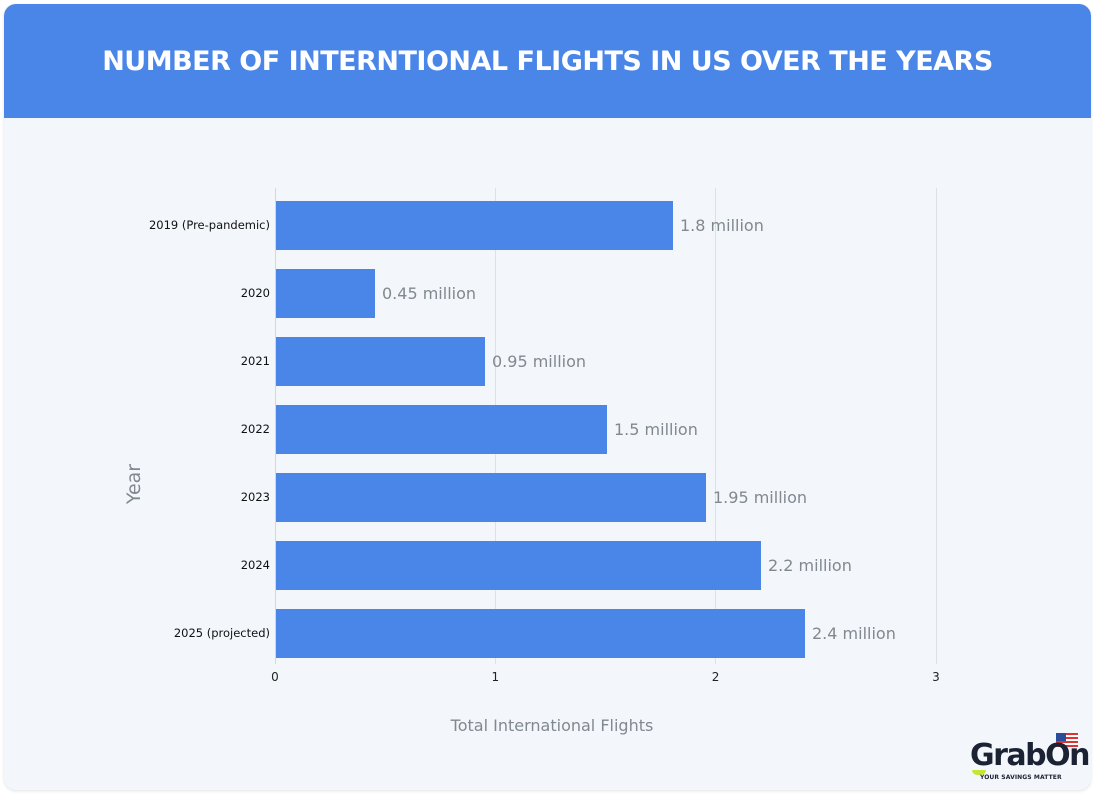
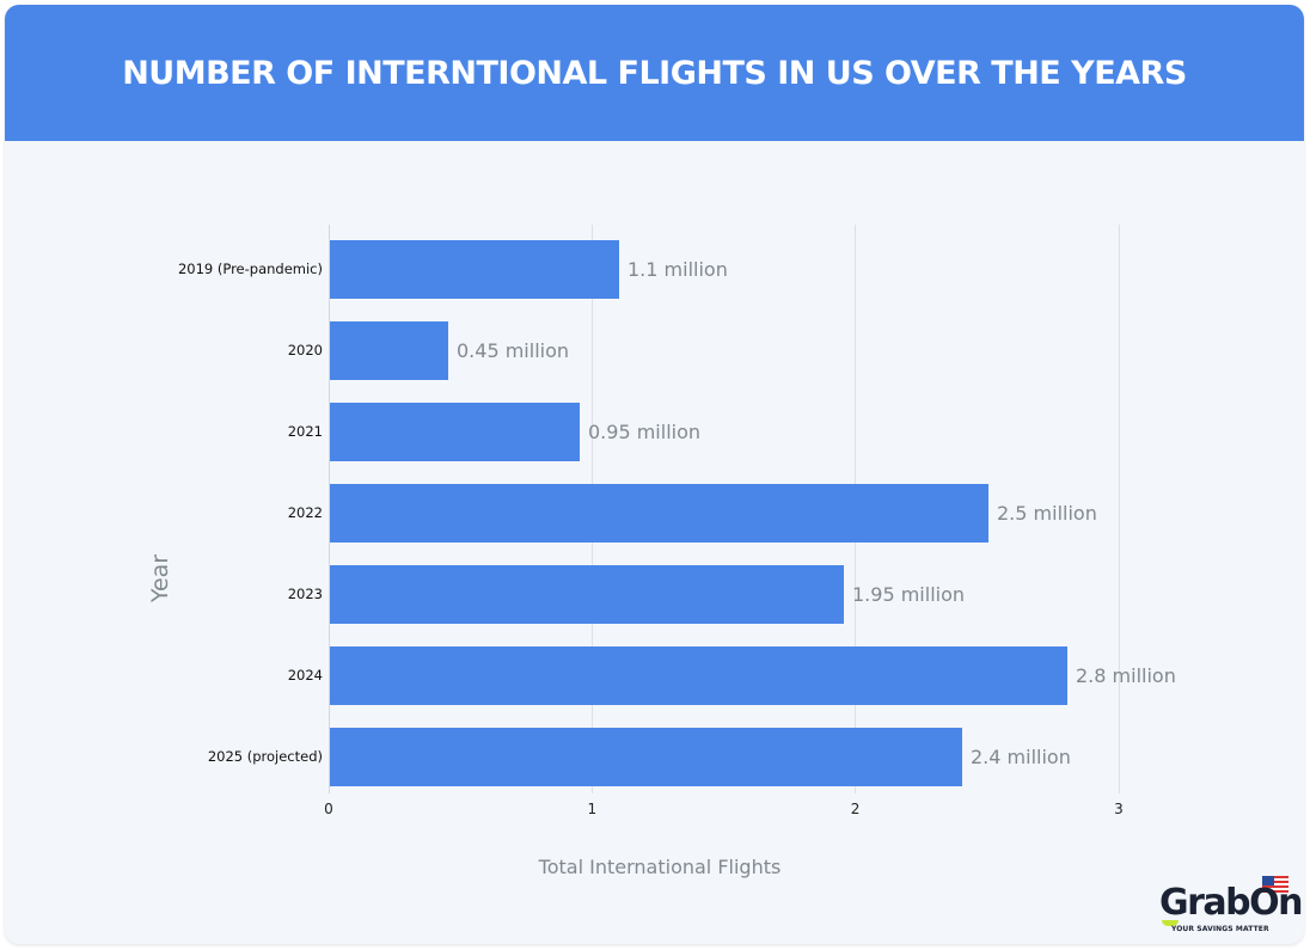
2019 (Pre-pandemic): 1.8 -> 1.1
2022: 1.5 -> 2.5
2024: 2.2 -> 2.8
